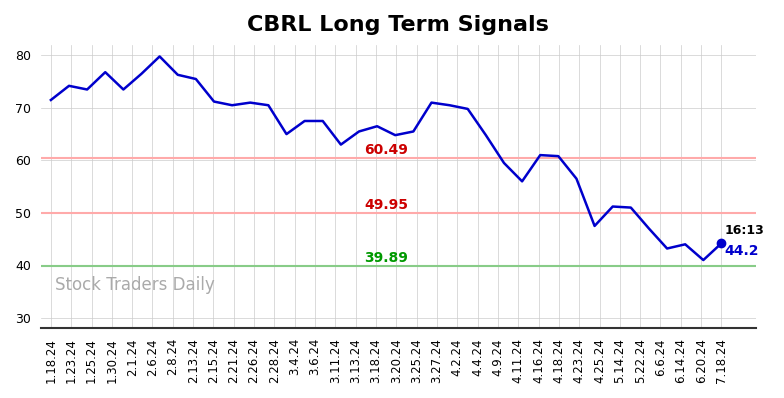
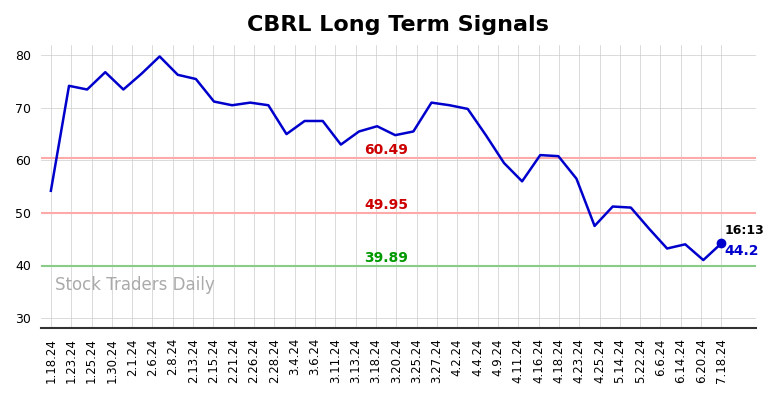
1.18.24: 71.5 -> 54.2
